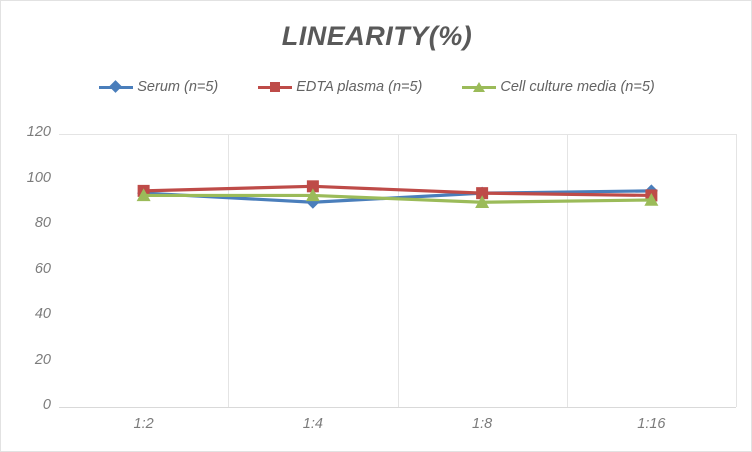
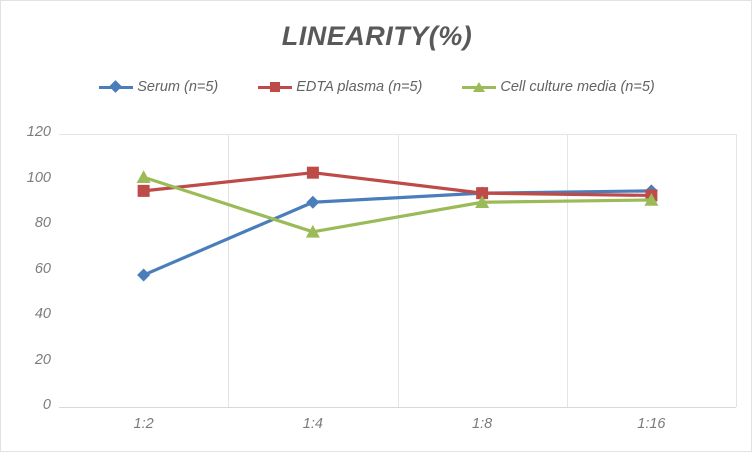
Serum (n=5)/1:2: 94 -> 58
Cell culture media (n=5)/1:2: 93 -> 101
EDTA plasma (n=5)/1:4: 97 -> 103
Cell culture media (n=5)/1:4: 93 -> 77
